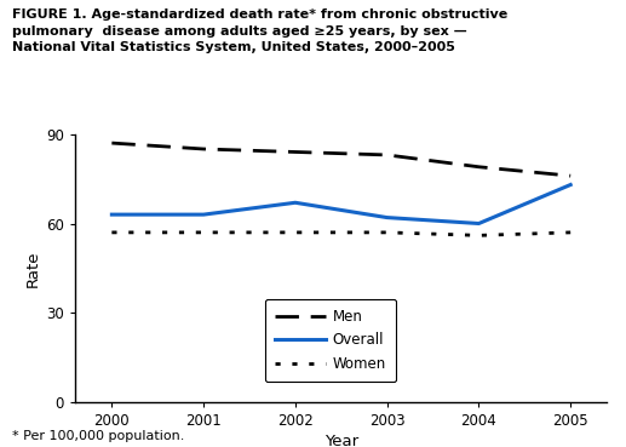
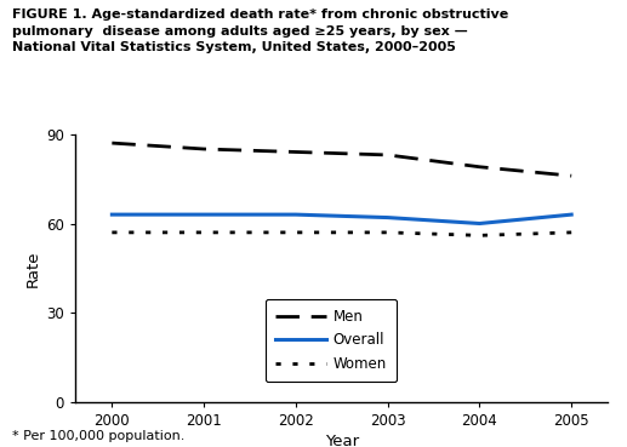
Overall/2002: 67 -> 63
Overall/2005: 73 -> 63
